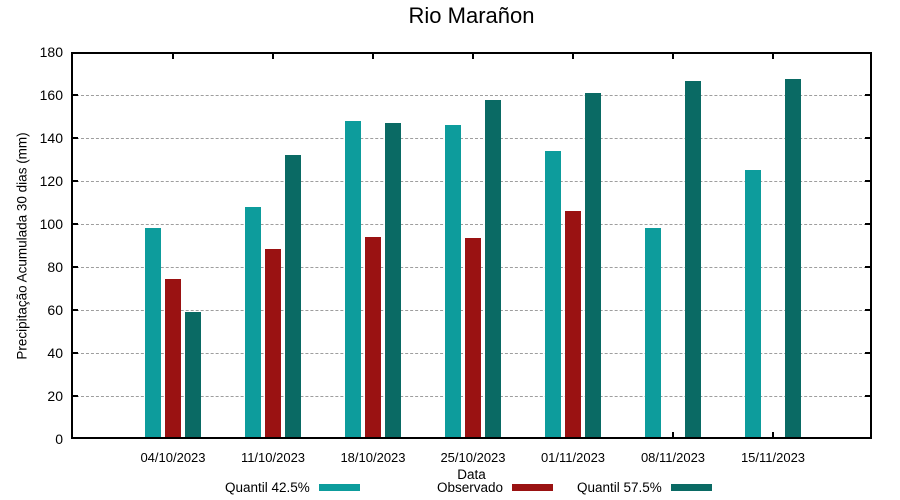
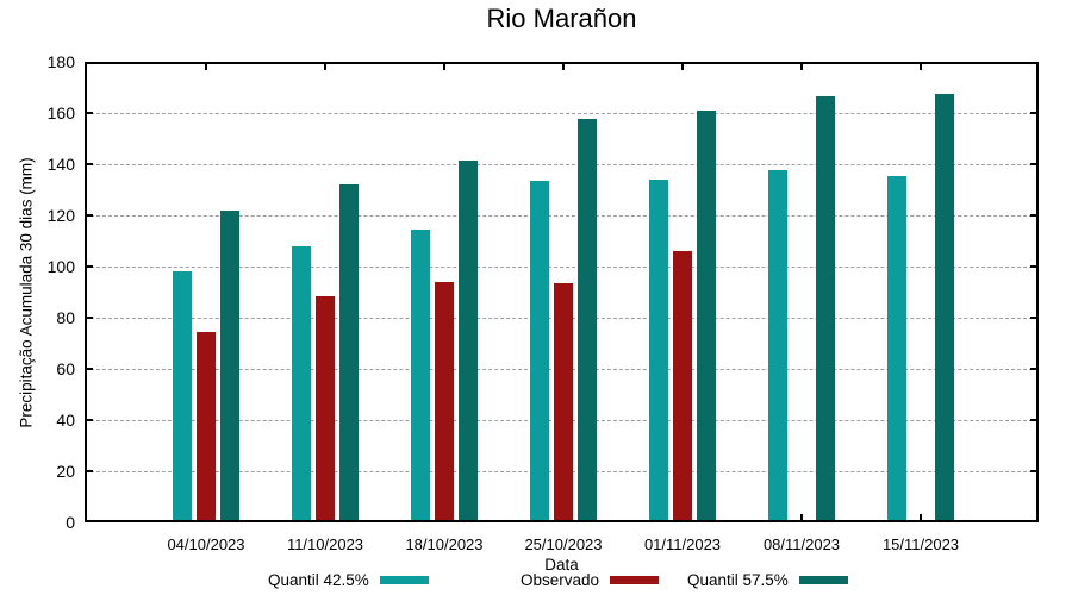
Quantil 57.5%/04/10/2023: 59 -> 122
Quantil 42.5%/18/10/2023: 148 -> 114
Quantil 57.5%/18/10/2023: 147 -> 142
Quantil 42.5%/25/10/2023: 146 -> 134
Quantil 42.5%/08/11/2023: 98 -> 138
Quantil 42.5%/15/11/2023: 125 -> 136
